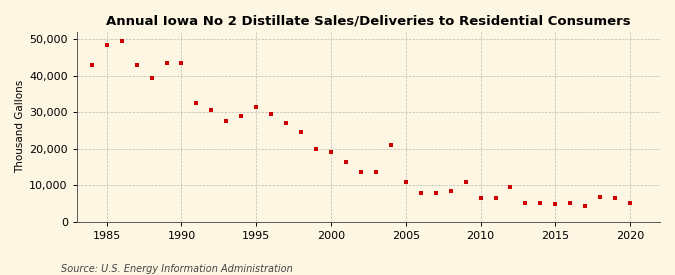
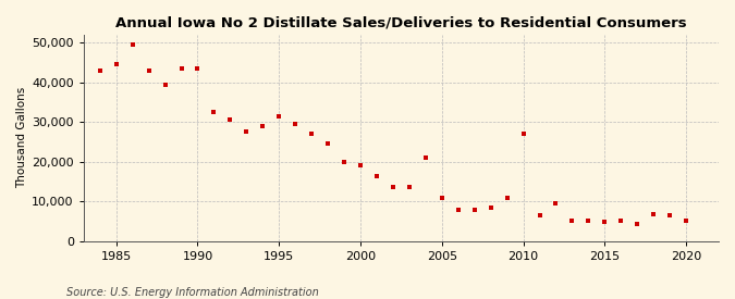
1985: 48,500 -> 44,500
2010: 6,500 -> 27,000
